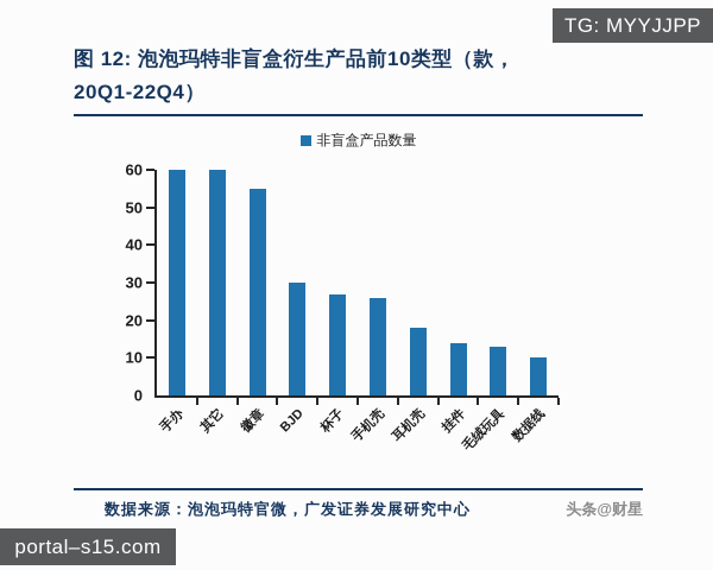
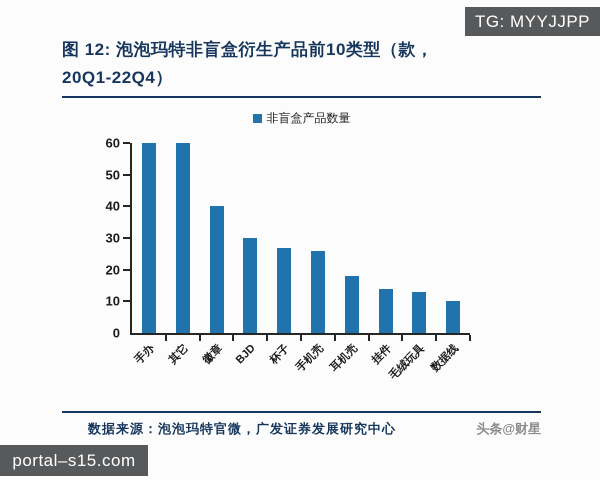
徽章: 55 -> 40
